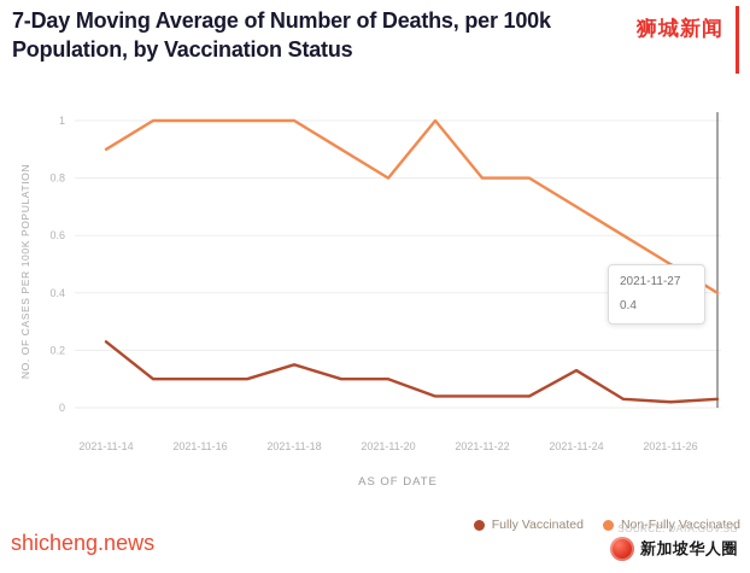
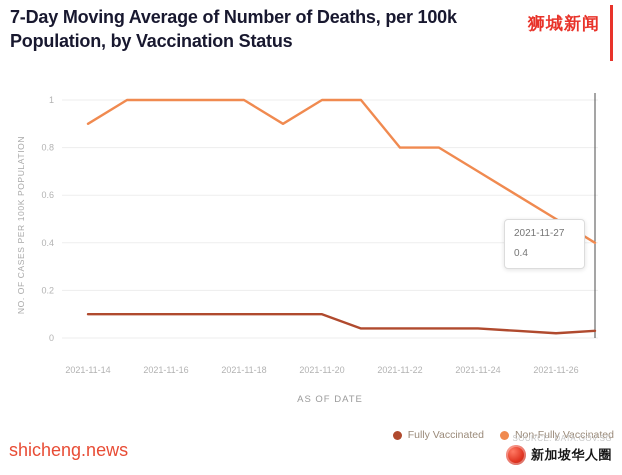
Fully Vaccinated/2021-11-14: 0.23 -> 0.10
Fully Vaccinated/2021-11-18: 0.15 -> 0.10
Non-Fully Vaccinated/2021-11-20: 0.8 -> 1.0
Fully Vaccinated/2021-11-24: 0.13 -> 0.04
